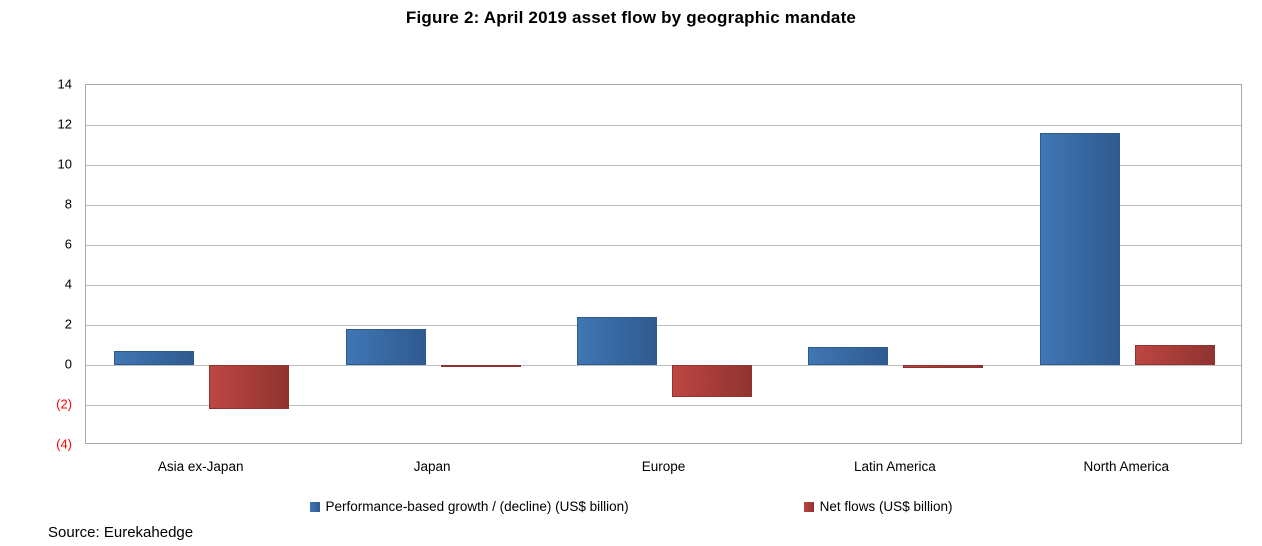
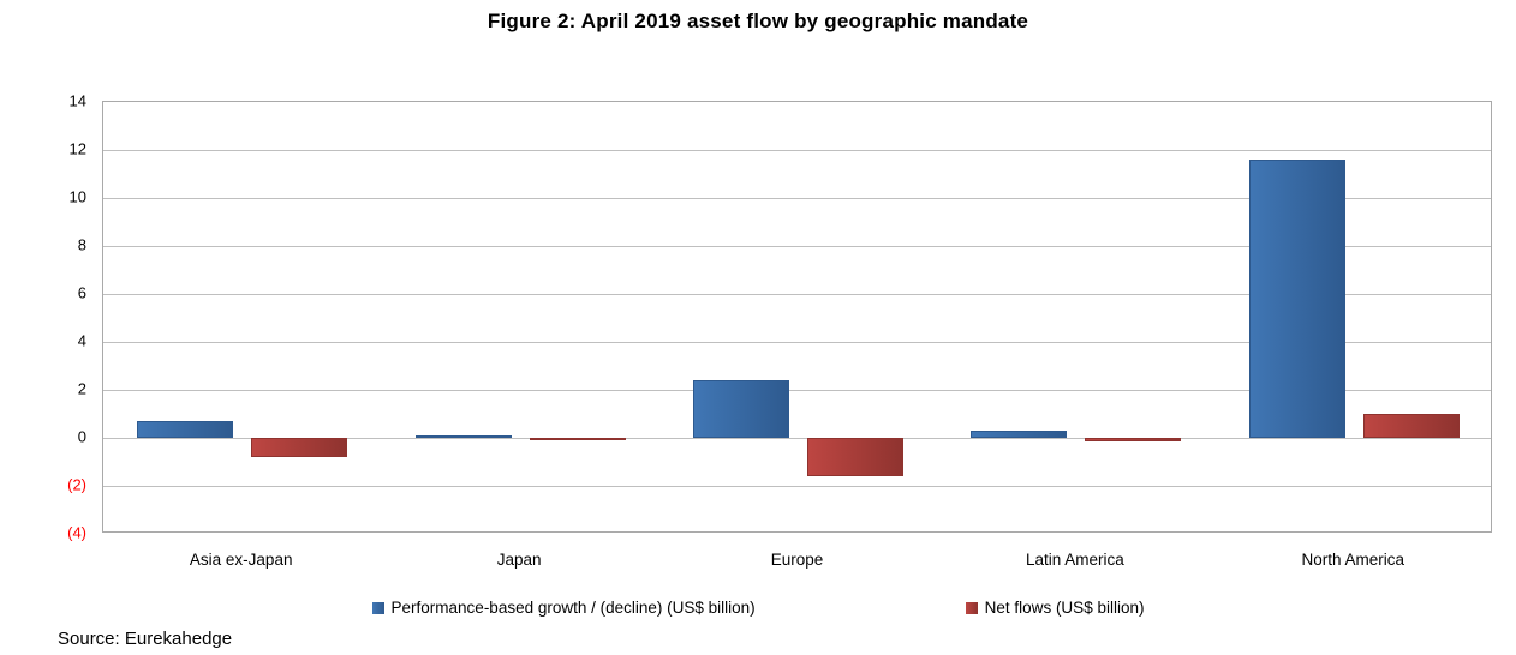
Net flows (US$ billion)/Asia ex-Japan: -2.2 -> -0.8
Performance-based growth / (decline) (US$ billion)/Japan: 1.8 -> 0.1
Performance-based growth / (decline) (US$ billion)/Latin America: 0.9 -> 0.3
